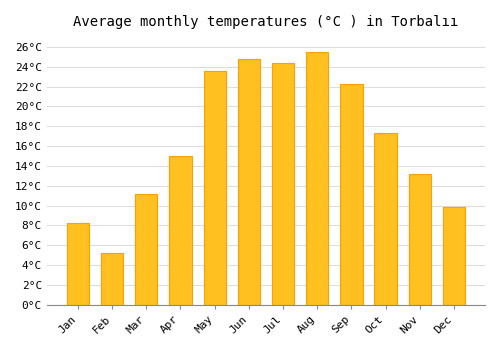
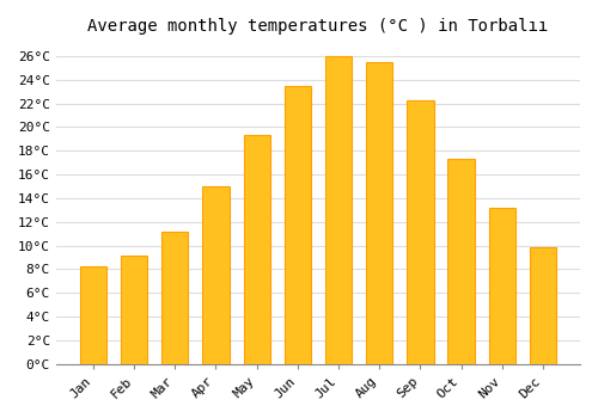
Feb: 5.2°C -> 9.1°C
May: 23.6°C -> 19.3°C
Jun: 24.8°C -> 23.5°C
Jul: 24.4°C -> 26.0°C
